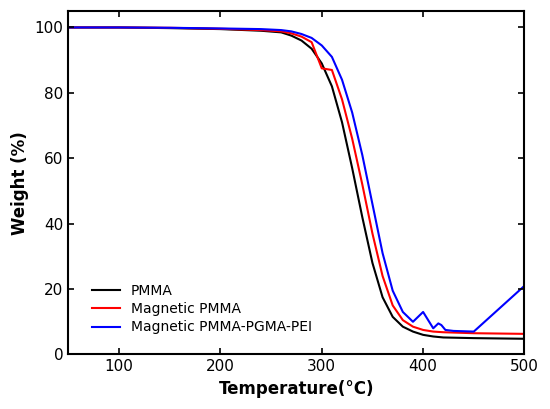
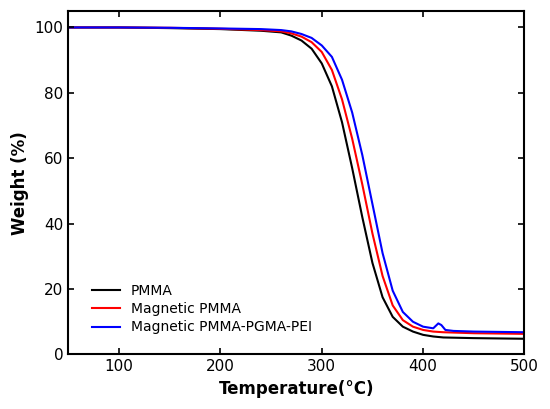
Magnetic PMMA/300: 87.5 -> 92.5
Magnetic PMMA-PGMA-PEI/400: 13.0 -> 8.5
Magnetic PMMA-PGMA-PEI/500: 21.0 -> 6.8
